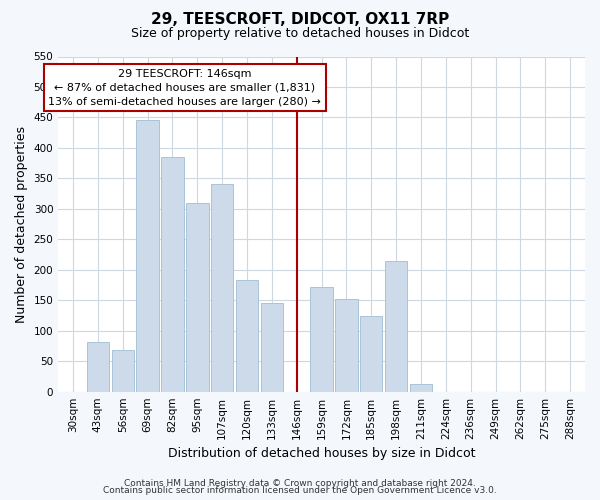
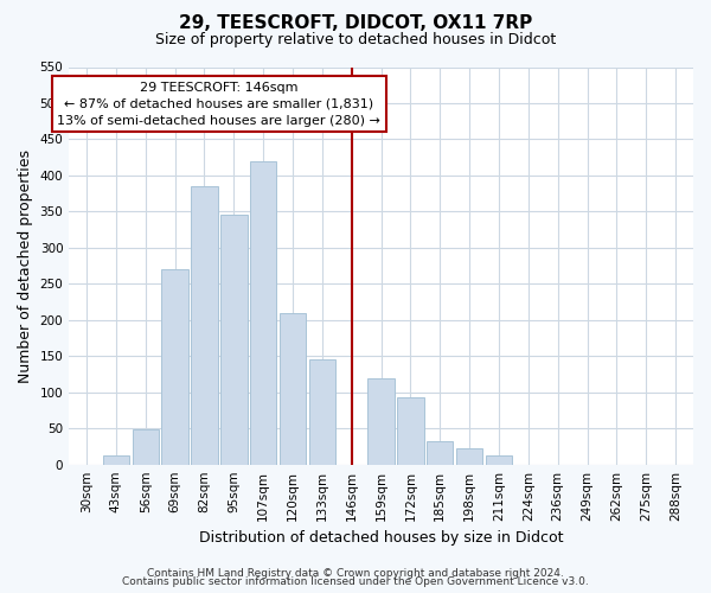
43sqm: 82 -> 12
56sqm: 68 -> 48
69sqm: 446 -> 270
95sqm: 310 -> 345
107sqm: 340 -> 420
120sqm: 184 -> 210
159sqm: 172 -> 120
172sqm: 152 -> 93
185sqm: 124 -> 32
198sqm: 214 -> 22
